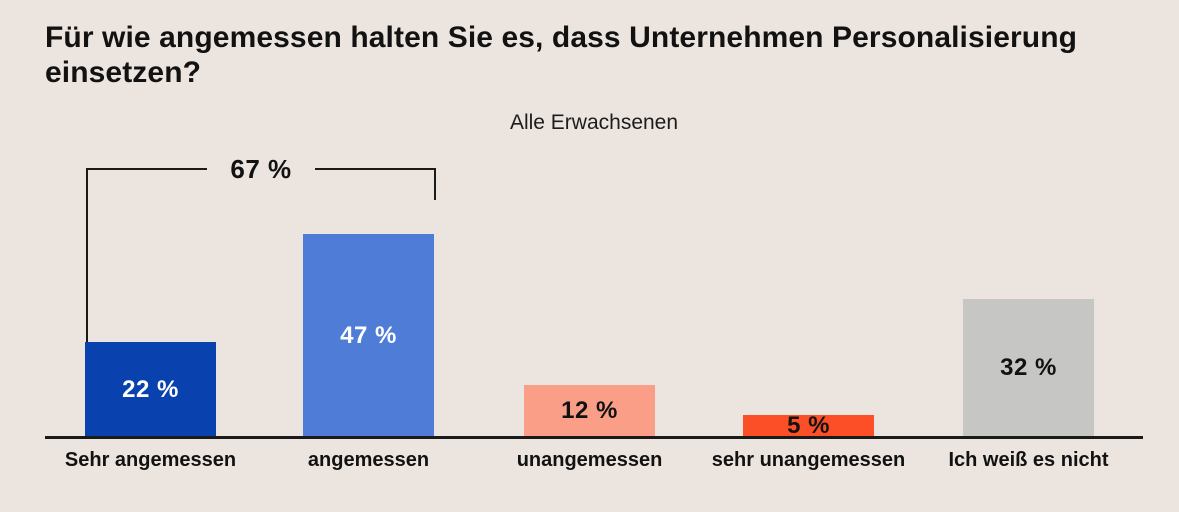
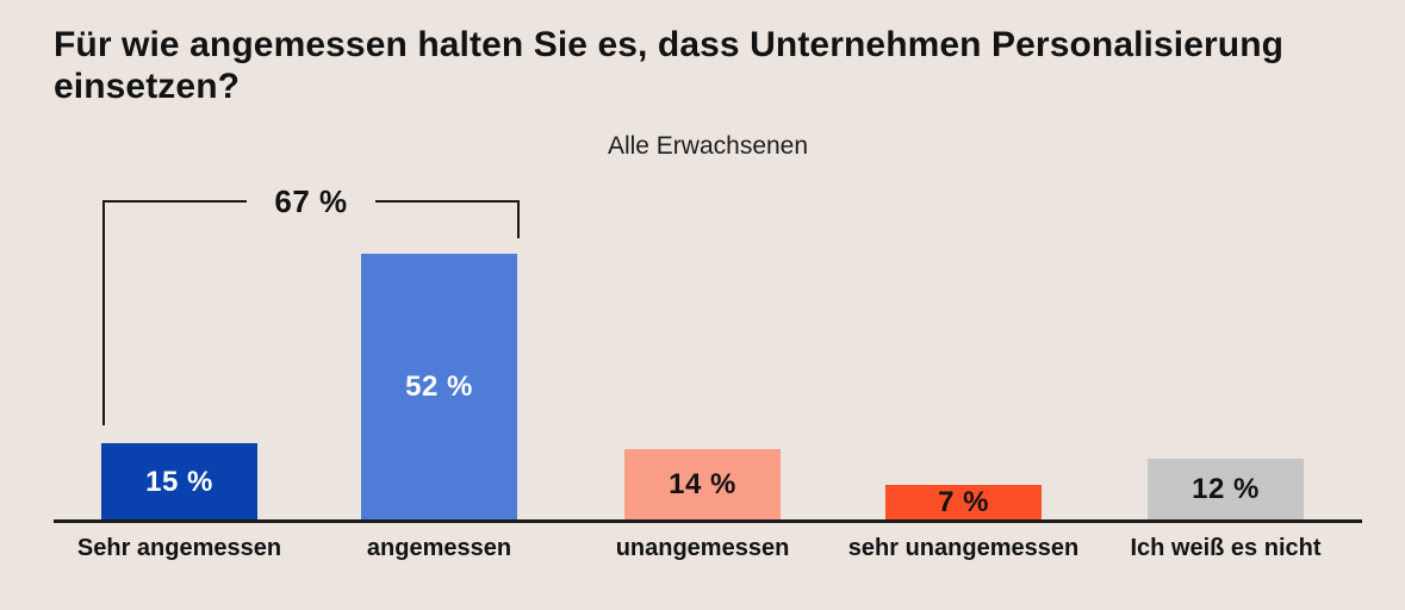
Sehr angemessen: 22 -> 15
angemessen: 47 -> 52
unangemessen: 12 -> 14
sehr unangemessen: 5 -> 7
Ich weiß es nicht: 32 -> 12
